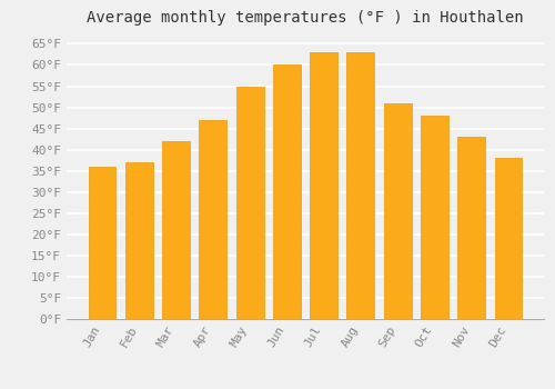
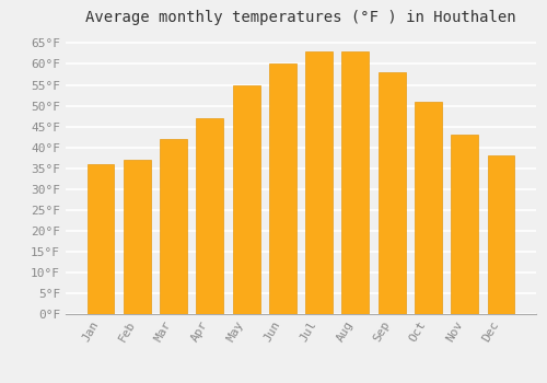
Sep: 51°F -> 58°F
Oct: 48°F -> 51°F
